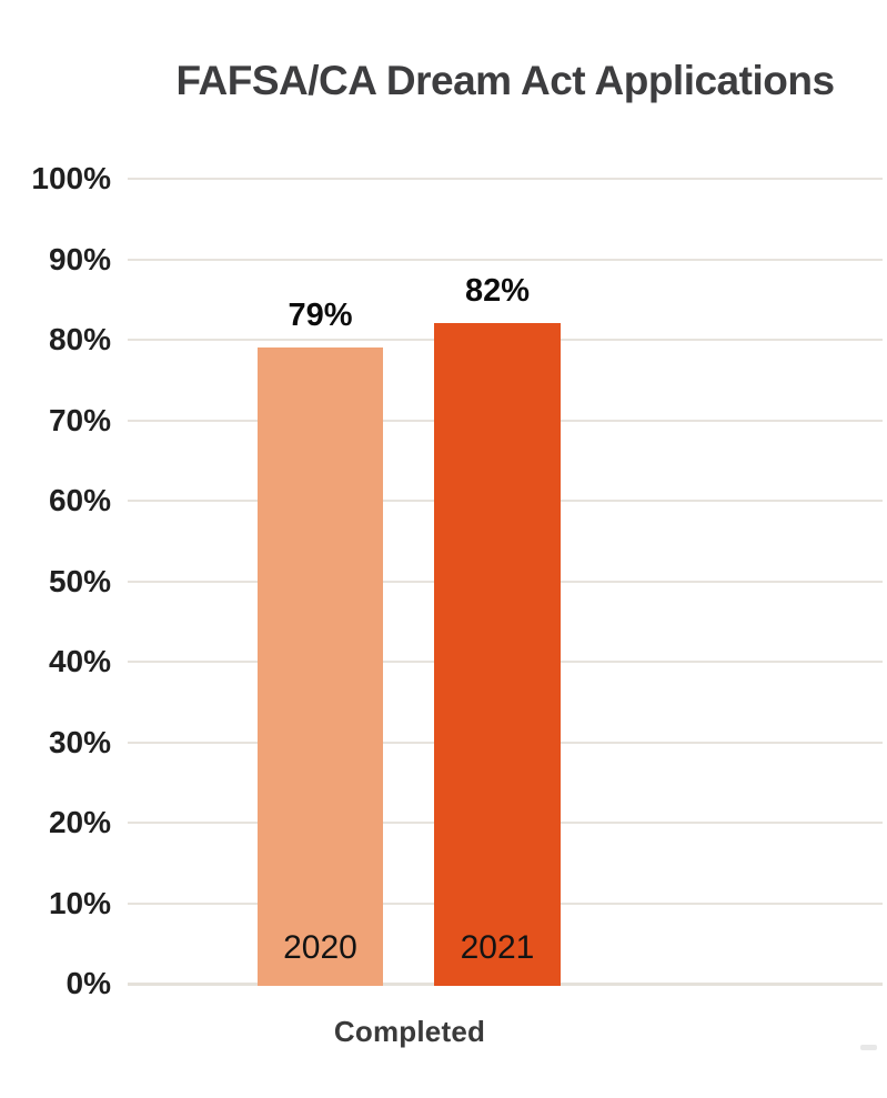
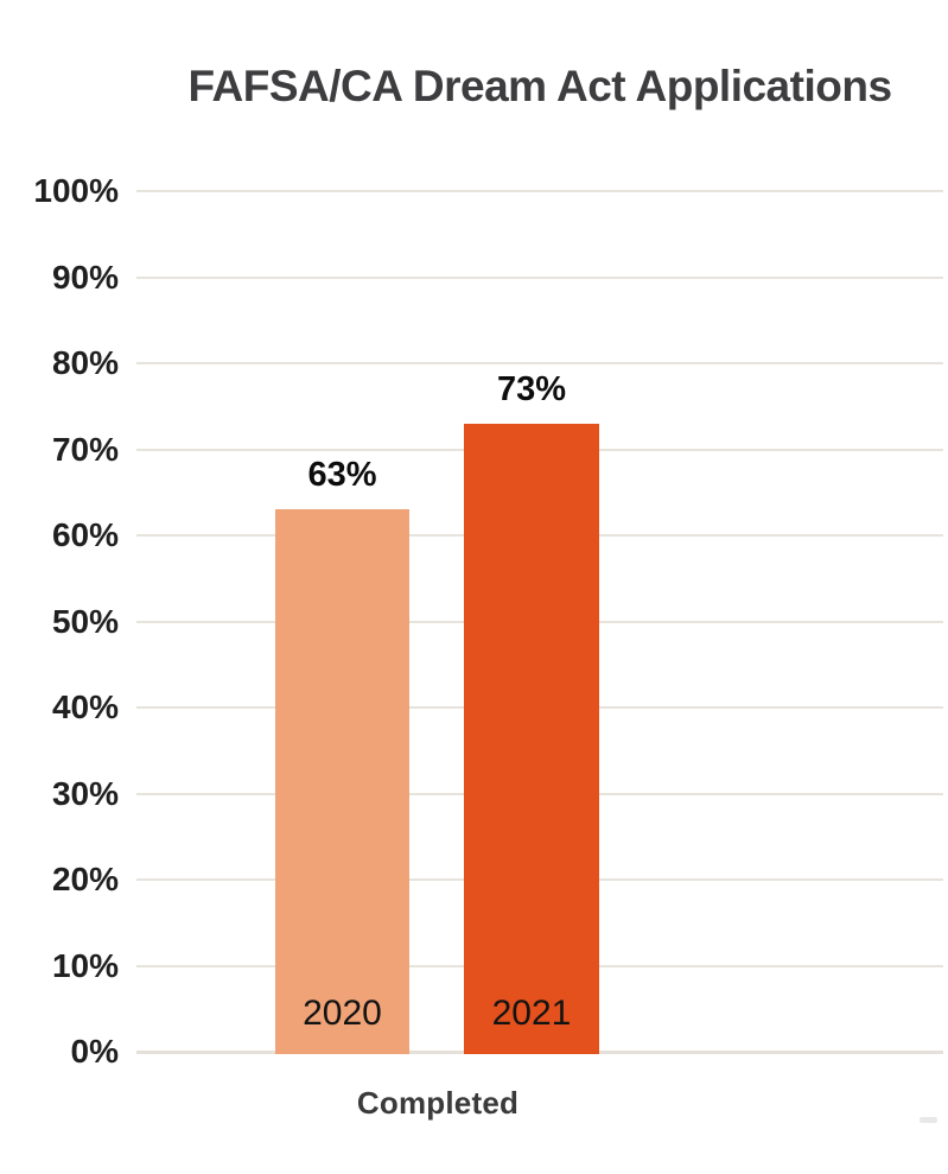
2020: 79% -> 63%
2021: 82% -> 73%
